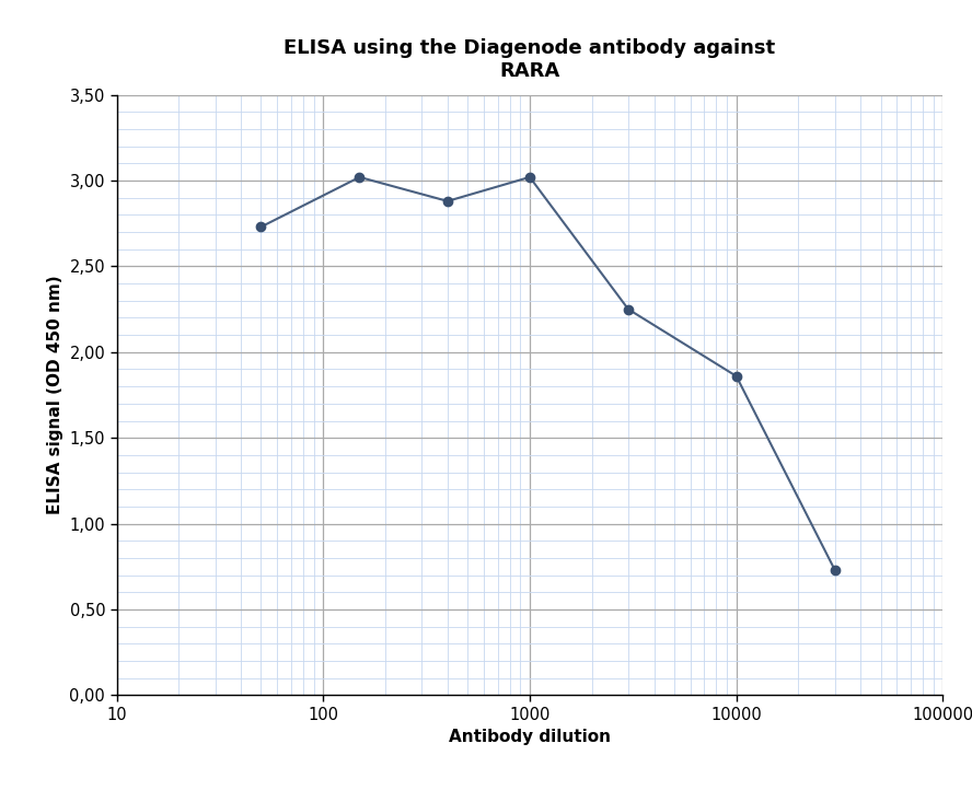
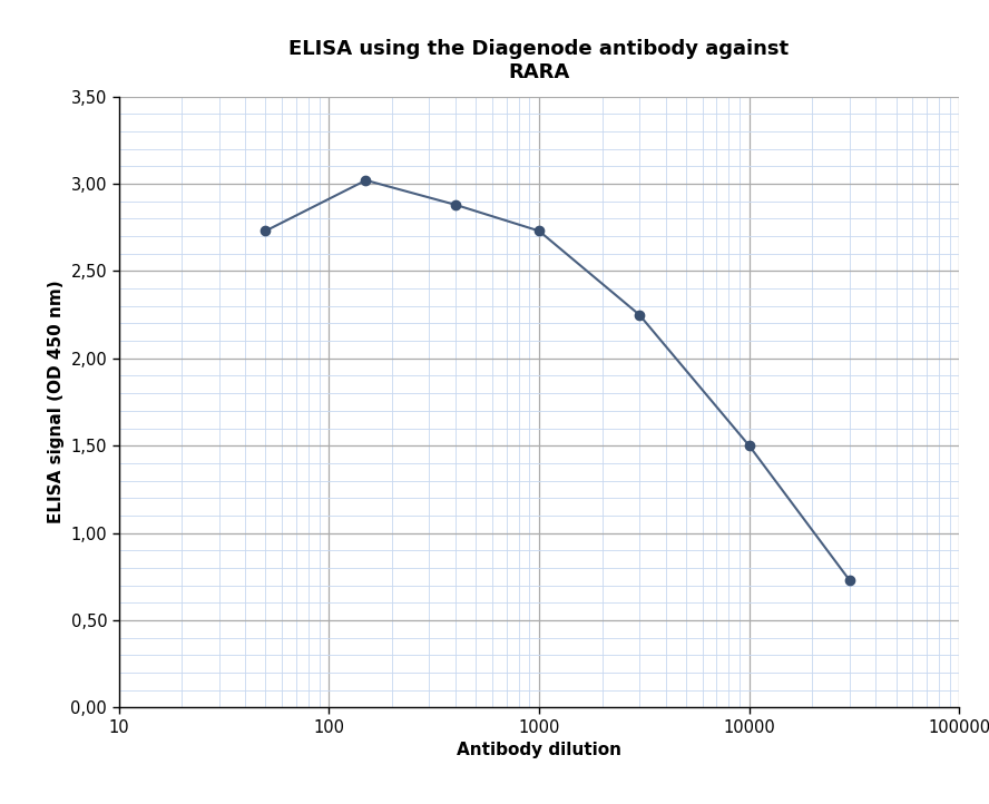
1000: 3,02 -> 2,73
10000: 1,86 -> 1,50
